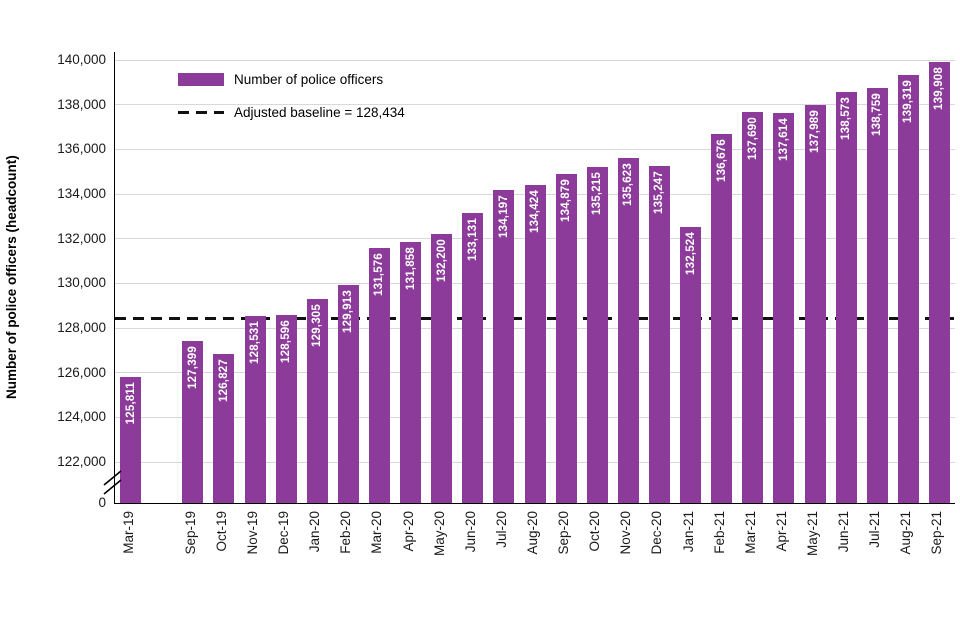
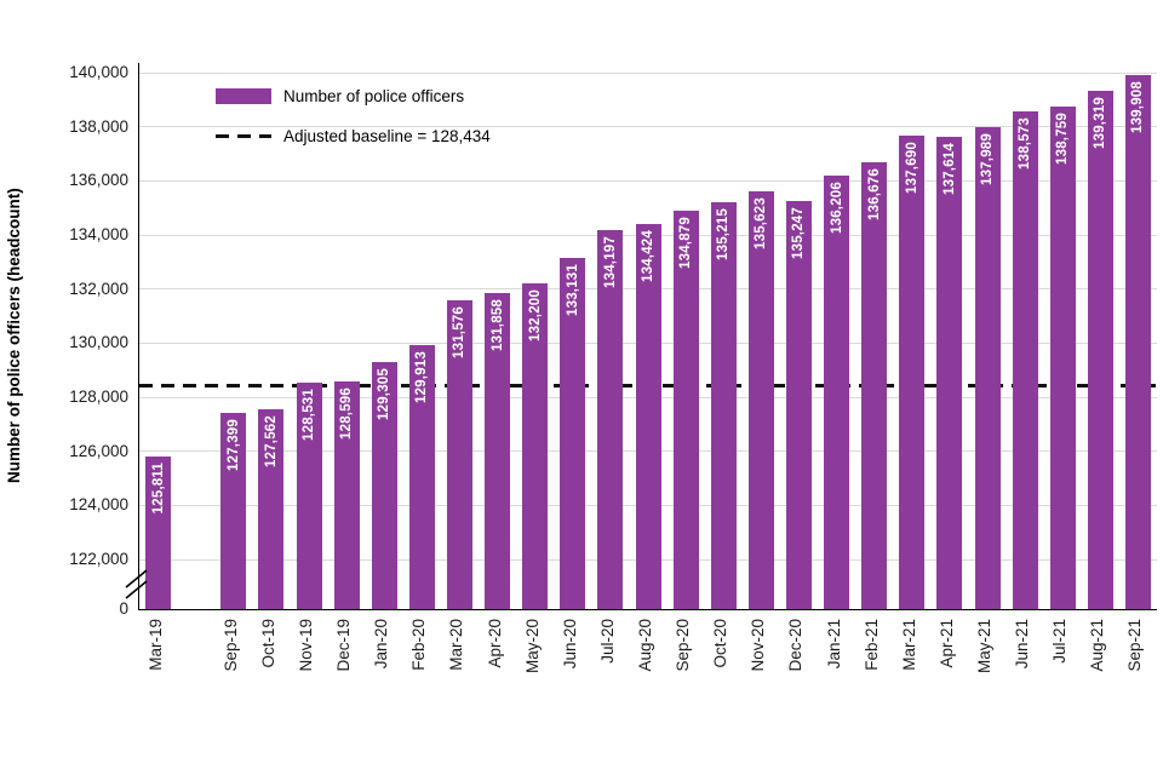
Oct-19: 126,827 -> 127,562
Jan-21: 132,524 -> 136,206
